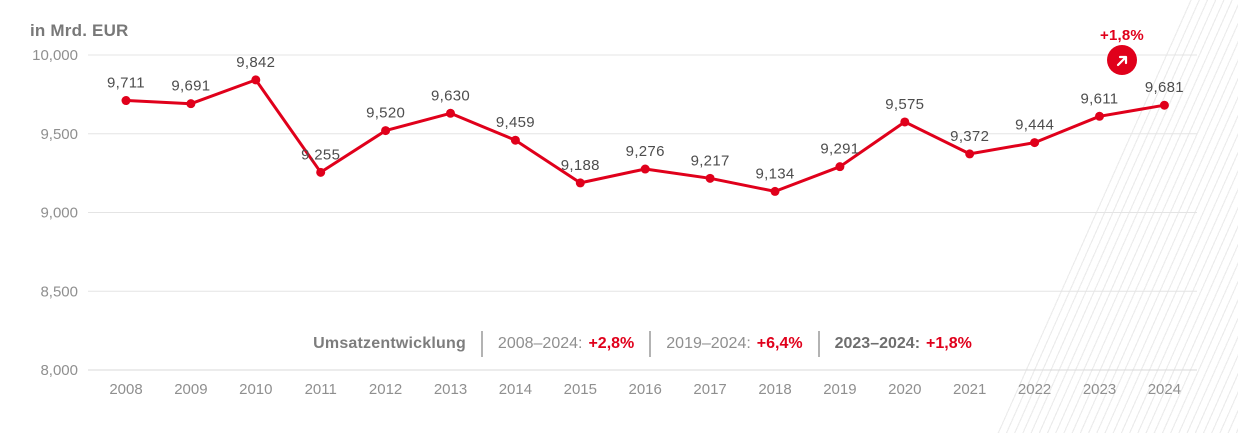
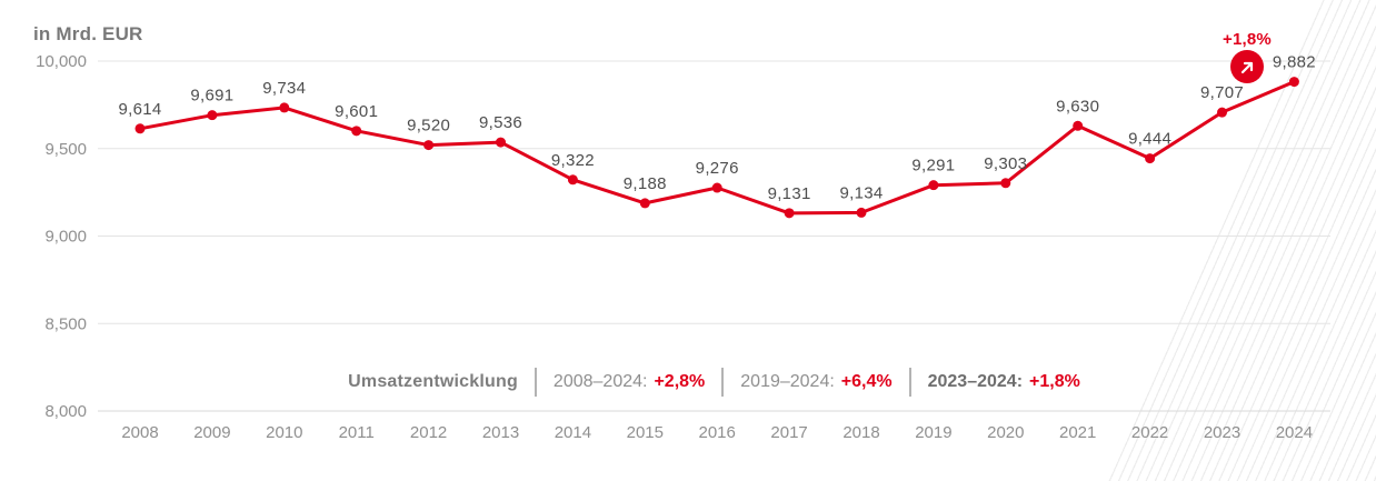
2008: 9,711 -> 9,614
2010: 9,842 -> 9,734
2011: 9,255 -> 9,601
2013: 9,630 -> 9,536
2014: 9,459 -> 9,322
2017: 9,217 -> 9,131
2020: 9,575 -> 9,303
2021: 9,372 -> 9,630
2023: 9,611 -> 9,707
2024: 9,681 -> 9,882
